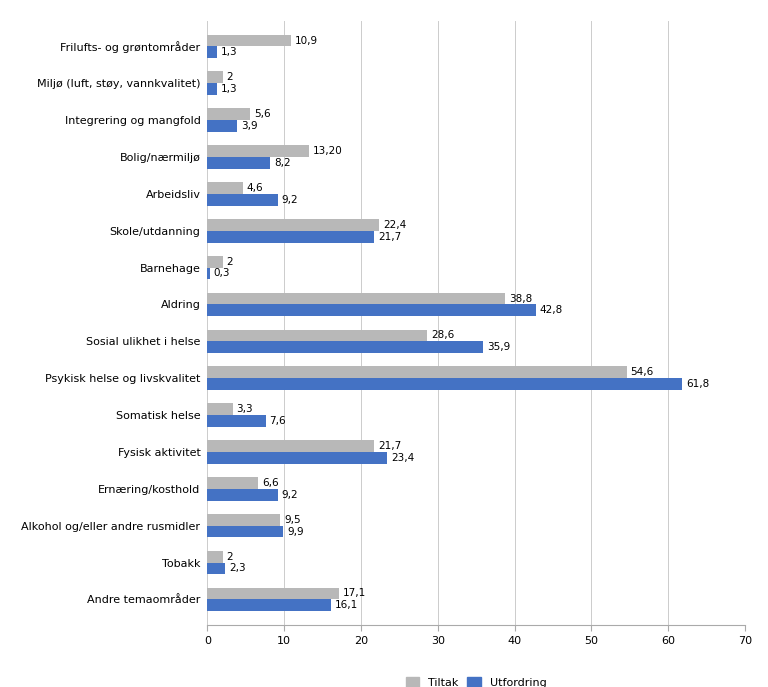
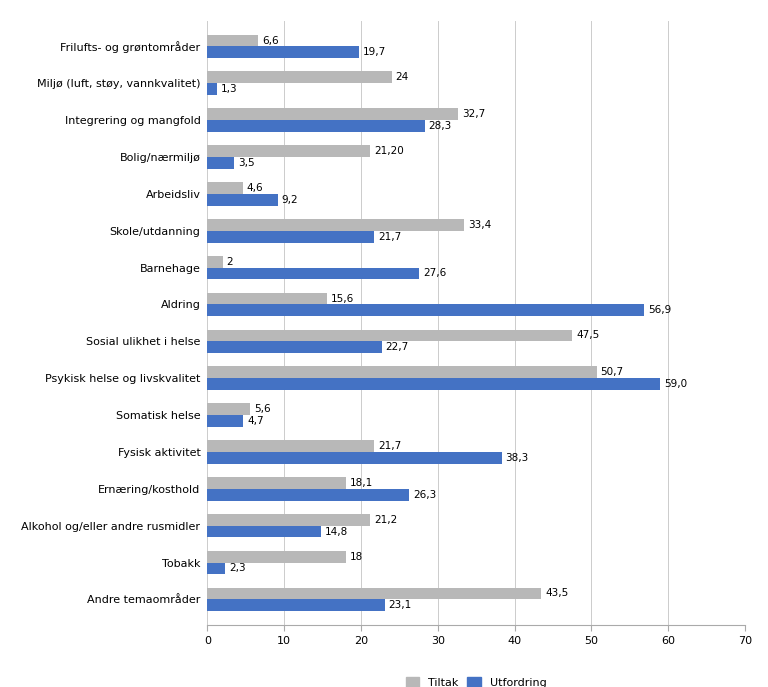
Tiltak/Frilufts- og grøntområder: 10,9 -> 6,6
Utfordring/Frilufts- og grøntområder: 1,3 -> 19,7
Tiltak/Miljø (luft, støy, vannkvalitet): 2 -> 24
Tiltak/Integrering og mangfold: 5,6 -> 32,7
Utfordring/Integrering og mangfold: 3,9 -> 28,3
Tiltak/Bolig/nærmiljø: 13,20 -> 21,20
Utfordring/Bolig/nærmiljø: 8,2 -> 3,5
Tiltak/Skole/utdanning: 22,4 -> 33,4
Utfordring/Barnehage: 0,3 -> 27,6
Tiltak/Aldring: 38,8 -> 15,6
Utfordring/Aldring: 42,8 -> 56,9
Tiltak/Sosial ulikhet i helse: 28,6 -> 47,5
Utfordring/Sosial ulikhet i helse: 35,9 -> 22,7
Tiltak/Psykisk helse og livskvalitet: 54,6 -> 50,7
Utfordring/Psykisk helse og livskvalitet: 61,8 -> 59,0
Tiltak/Somatisk helse: 3,3 -> 5,6
Utfordring/Somatisk helse: 7,6 -> 4,7
Utfordring/Fysisk aktivitet: 23,4 -> 38,3
Tiltak/Ernæring/kosthold: 6,6 -> 18,1
Utfordring/Ernæring/kosthold: 9,2 -> 26,3
Tiltak/Alkohol og/eller andre rusmidler: 9,5 -> 21,2
Utfordring/Alkohol og/eller andre rusmidler: 9,9 -> 14,8
Tiltak/Tobakk: 2 -> 18
Tiltak/Andre temaområder: 17,1 -> 43,5
Utfordring/Andre temaområder: 16,1 -> 23,1
